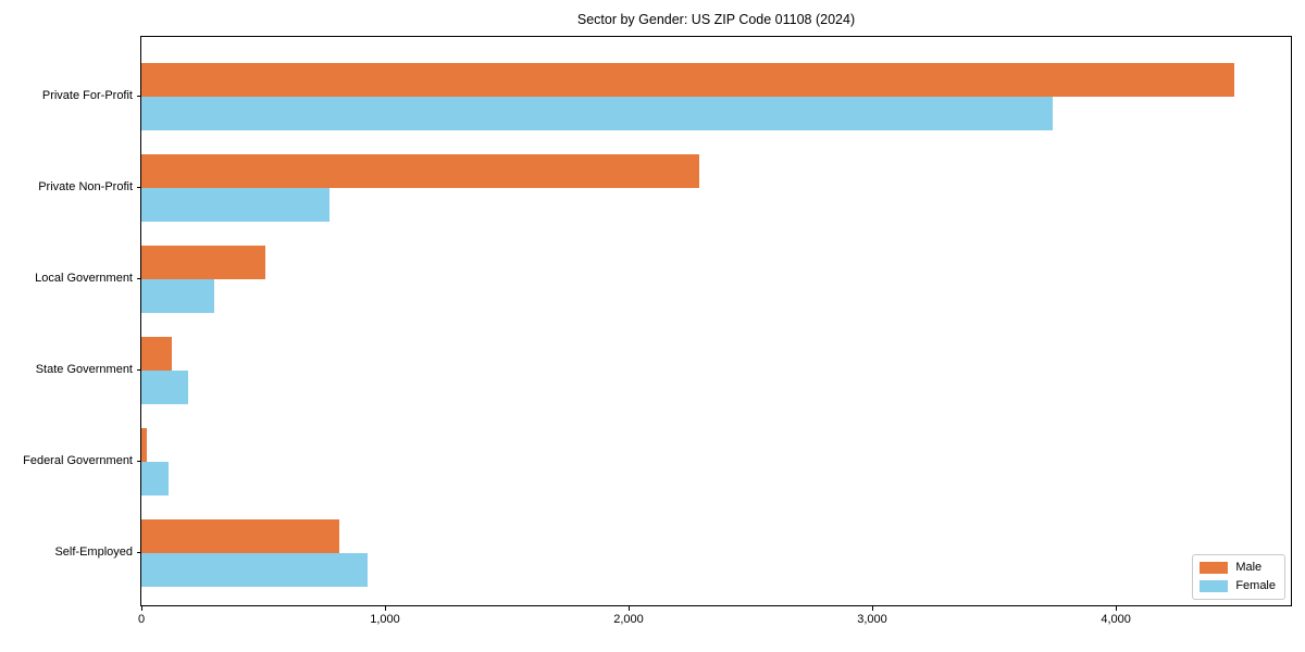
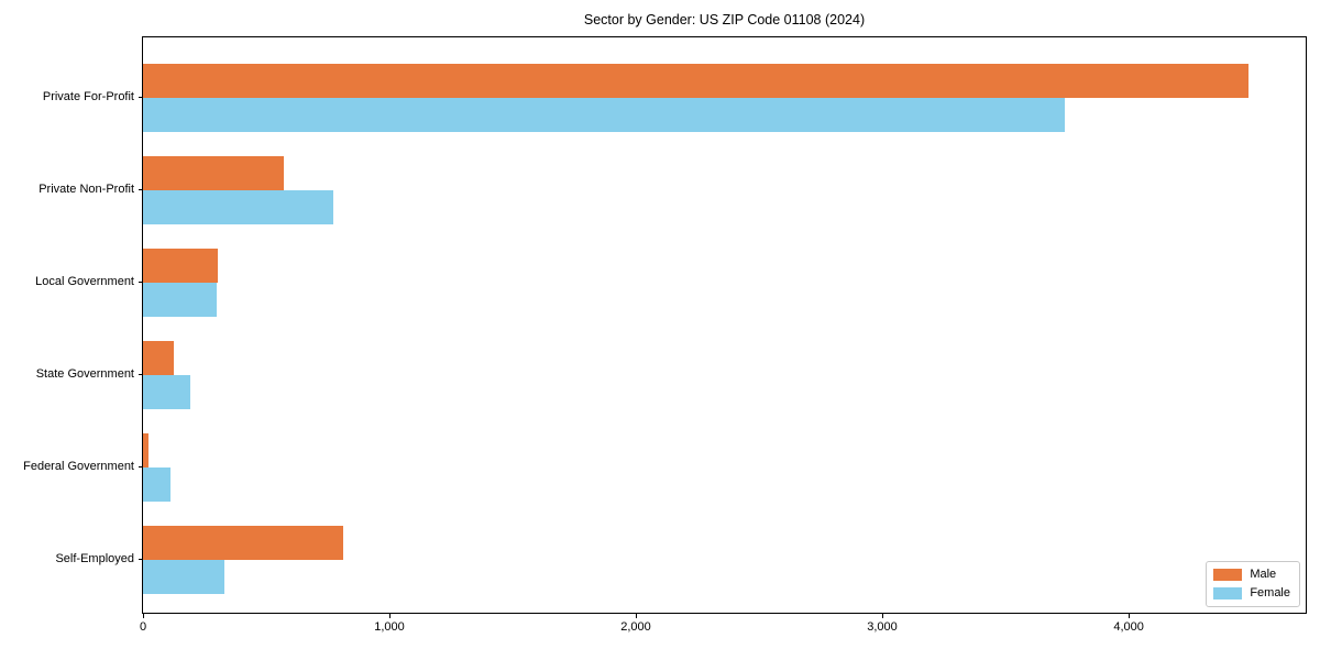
Male/Private Non-Profit: 2290 -> 570
Male/Local Government: 510 -> 300
Female/Self-Employed: 930 -> 330
